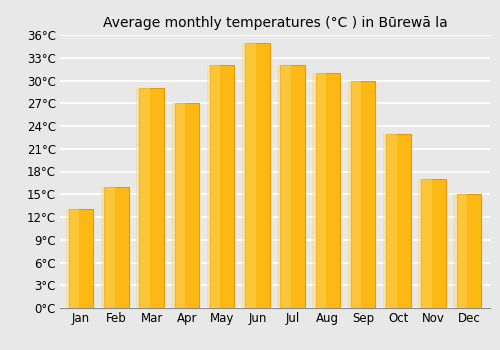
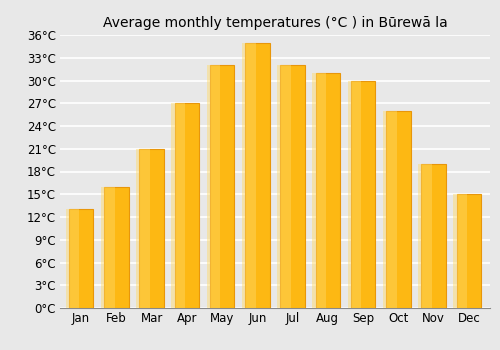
Mar: 29°C -> 21°C
Oct: 23°C -> 26°C
Nov: 17°C -> 19°C
